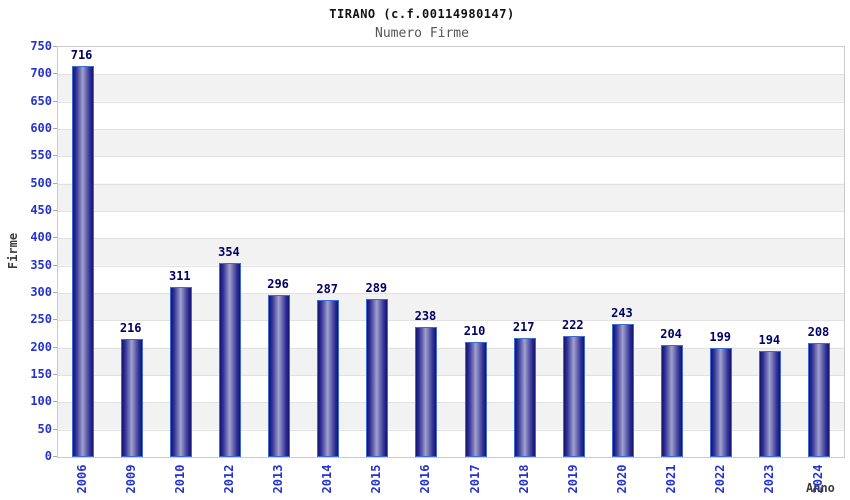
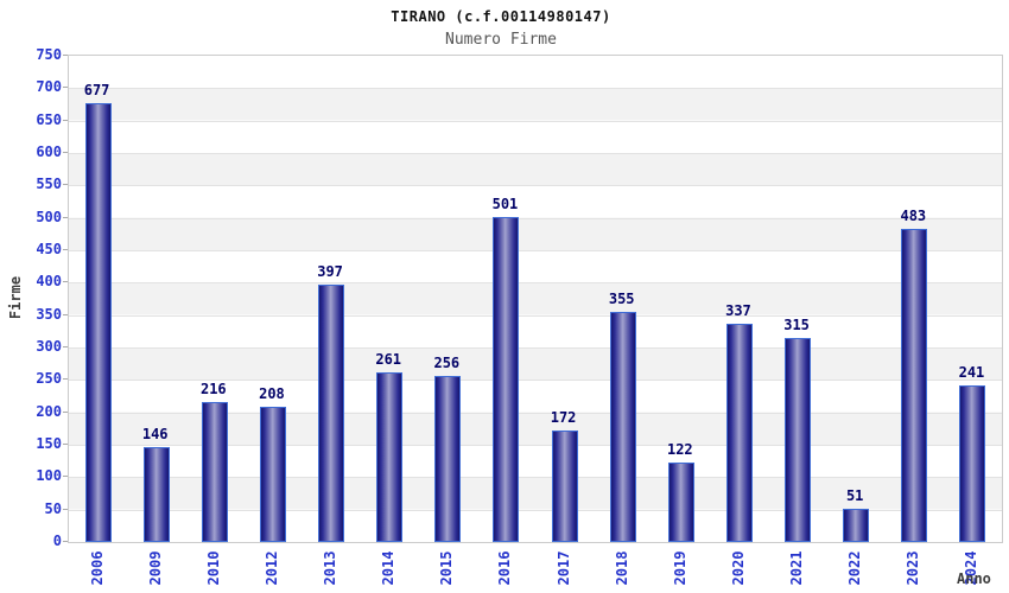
2006: 716 -> 677
2009: 216 -> 146
2010: 311 -> 216
2012: 354 -> 208
2013: 296 -> 397
2014: 287 -> 261
2015: 289 -> 256
2016: 238 -> 501
2017: 210 -> 172
2018: 217 -> 355
2019: 222 -> 122
2020: 243 -> 337
2021: 204 -> 315
2022: 199 -> 51
2023: 194 -> 483
2024: 208 -> 241
